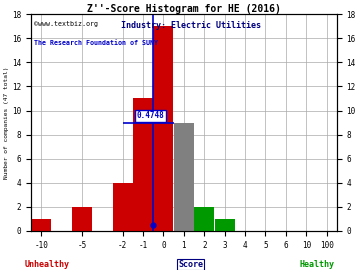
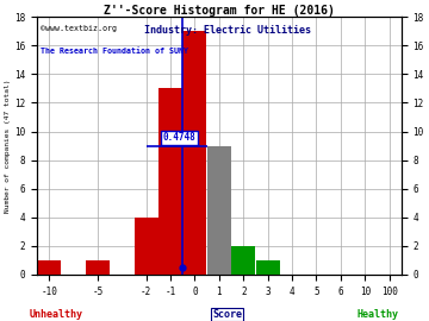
-5: 2 -> 1
-1: 11 -> 13
